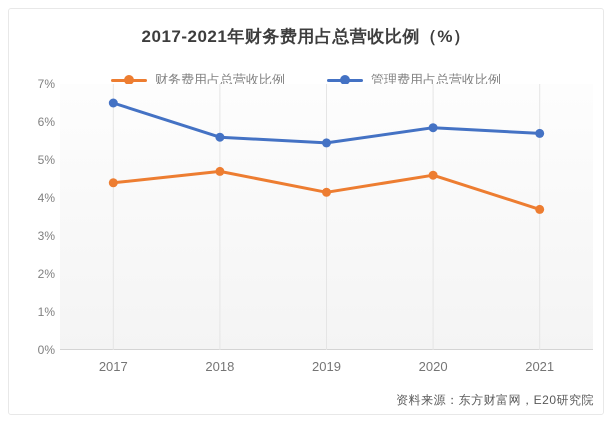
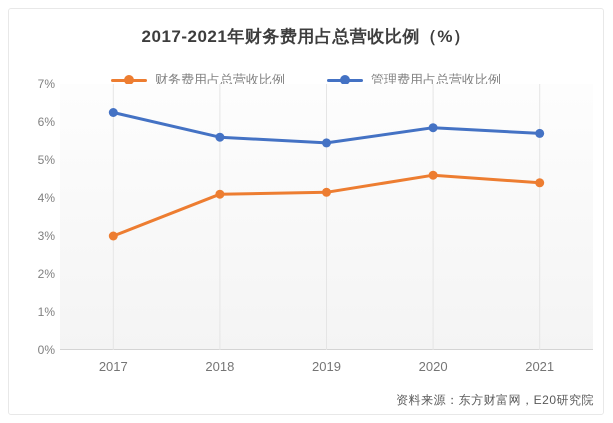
财务费用占总营收比例/2017: 4.4% -> 3.0%
管理费用占总营收比例/2017: 6.5% -> 6.2%
财务费用占总营收比例/2018: 4.7% -> 4.1%
财务费用占总营收比例/2021: 3.7% -> 4.4%
